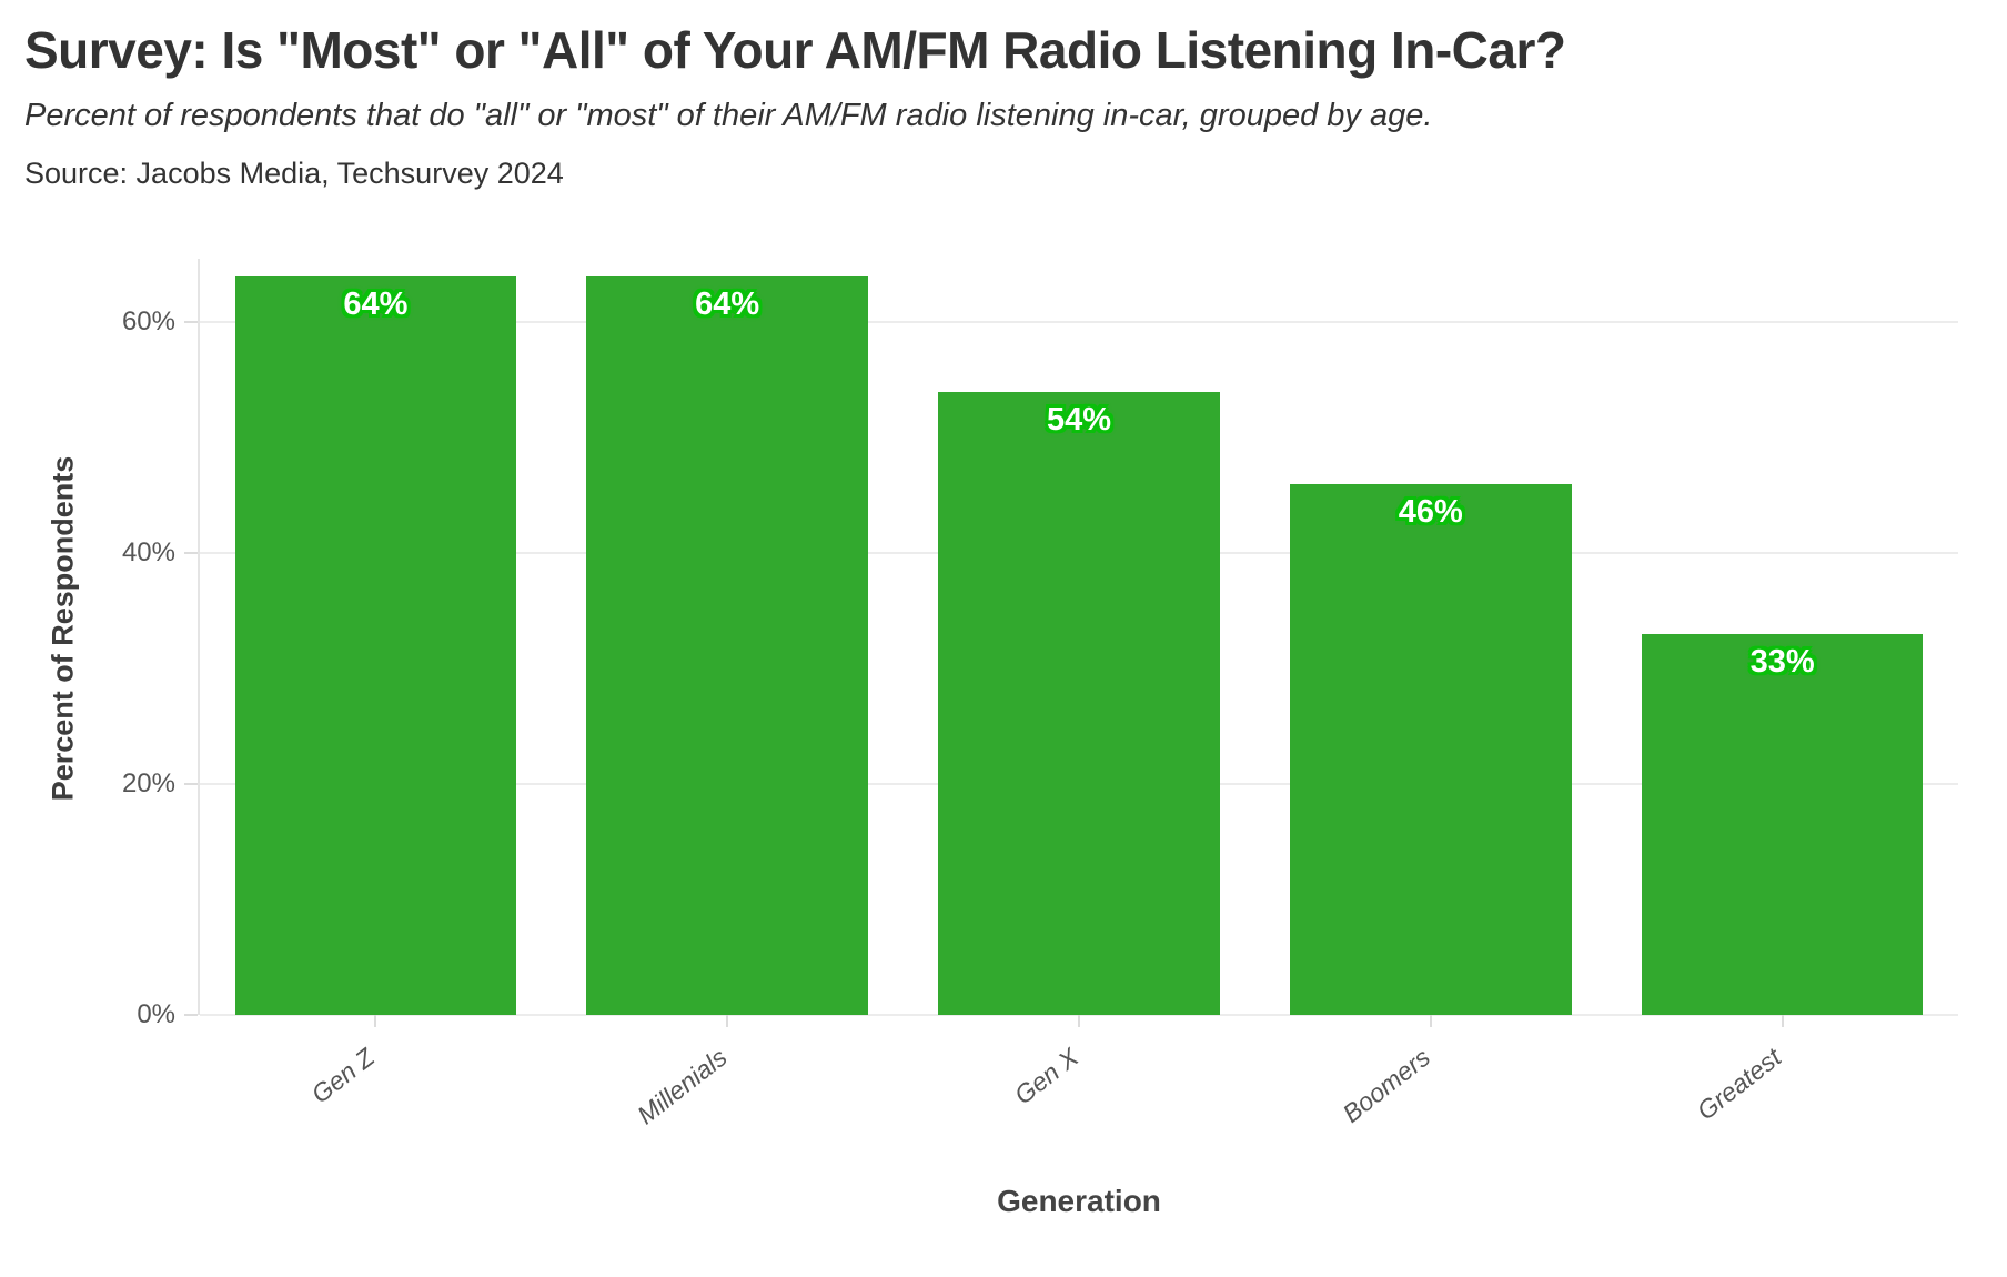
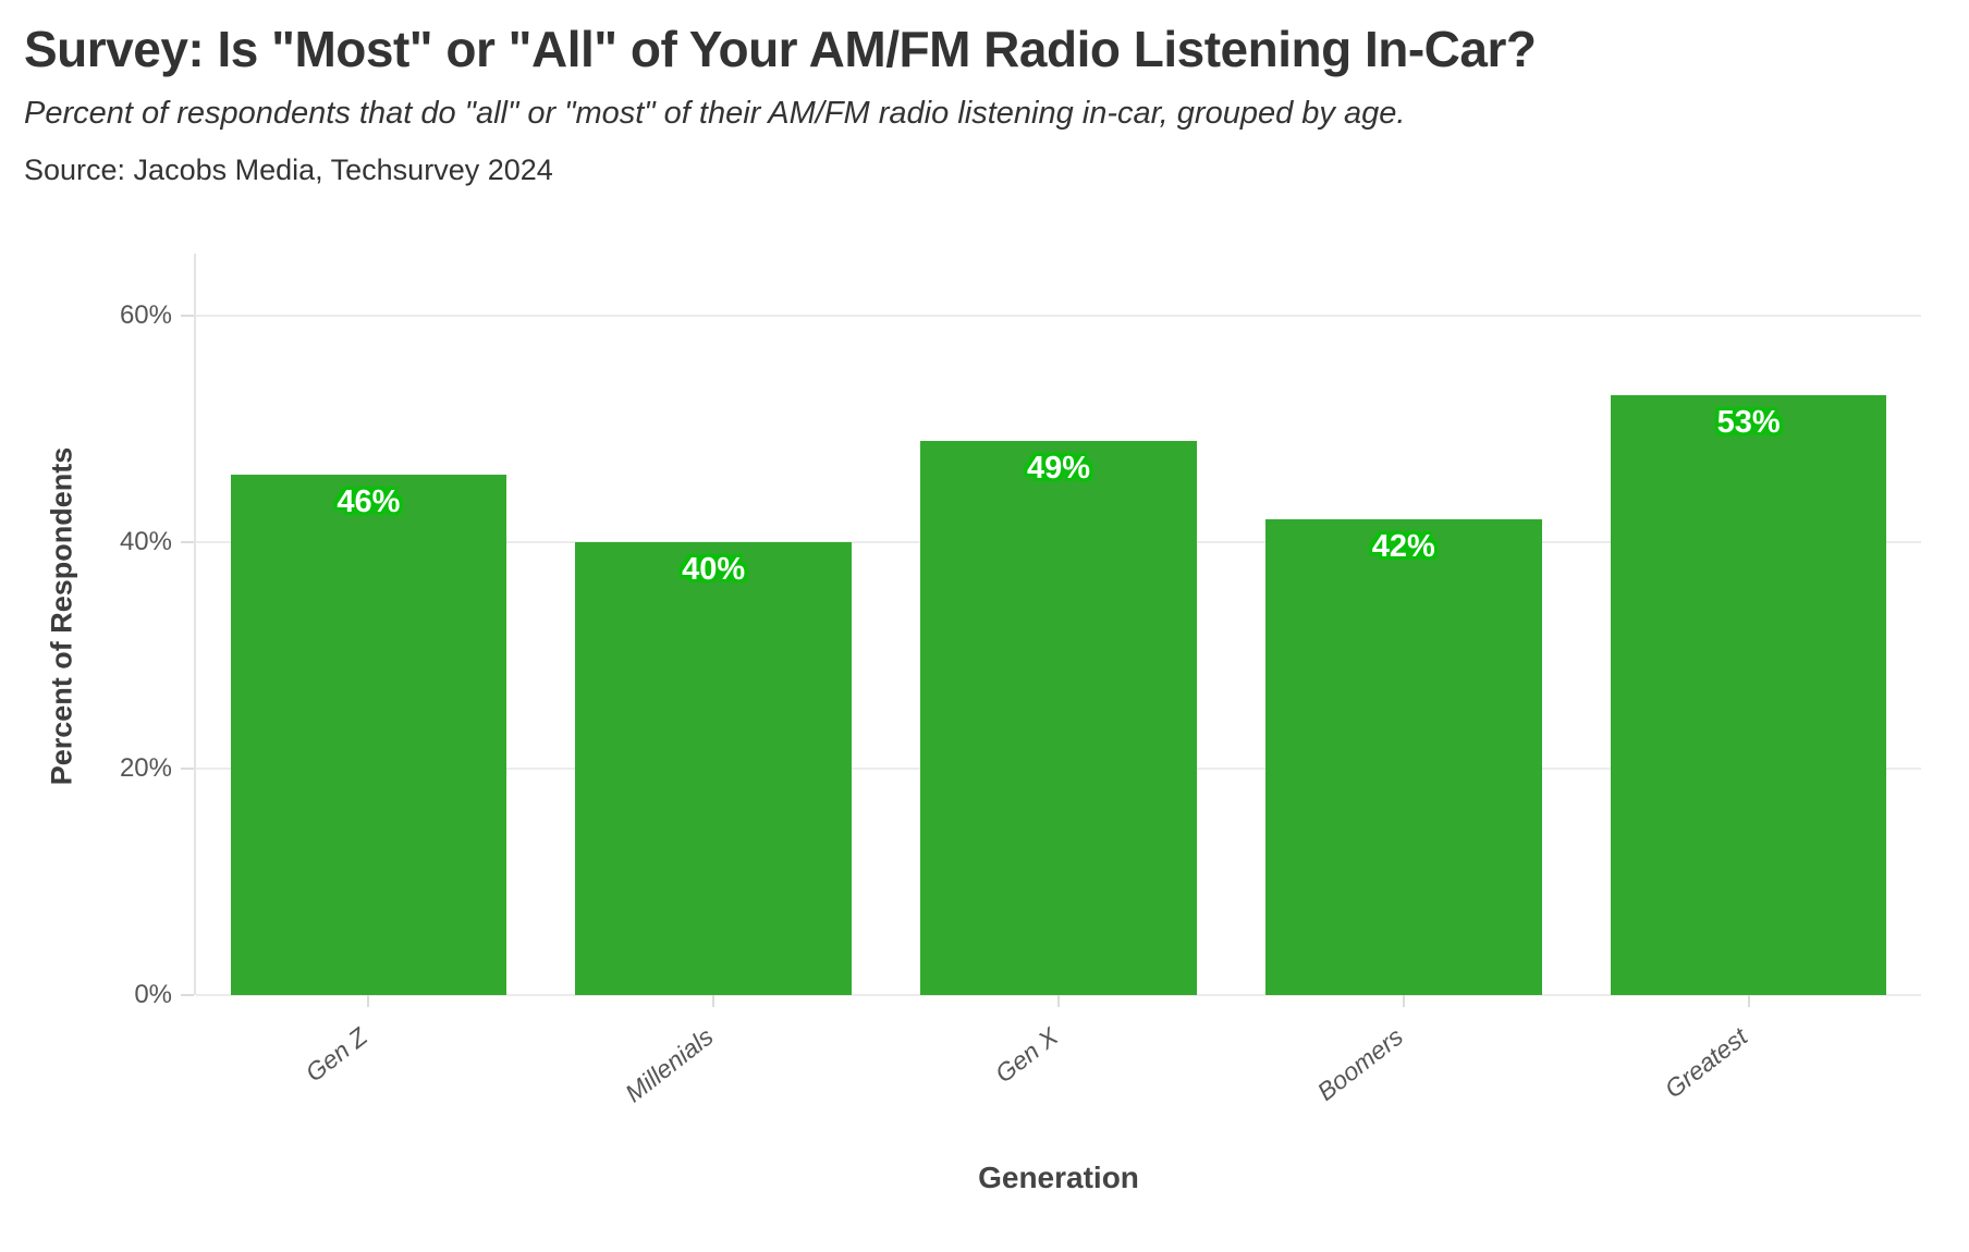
Gen Z: 64% -> 46%
Millenials: 64% -> 40%
Gen X: 54% -> 49%
Boomers: 46% -> 42%
Greatest: 33% -> 53%
